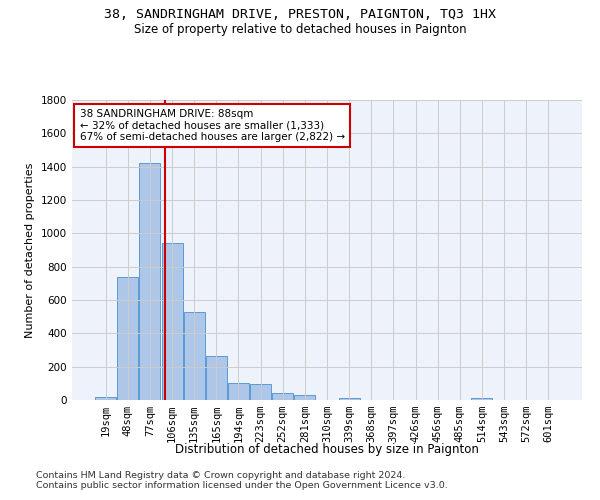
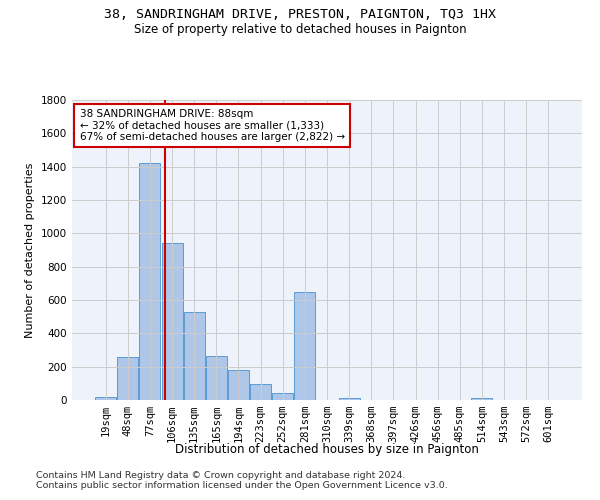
48sqm: 740 -> 260
194sqm: 100 -> 180
281sqm: 30 -> 650
